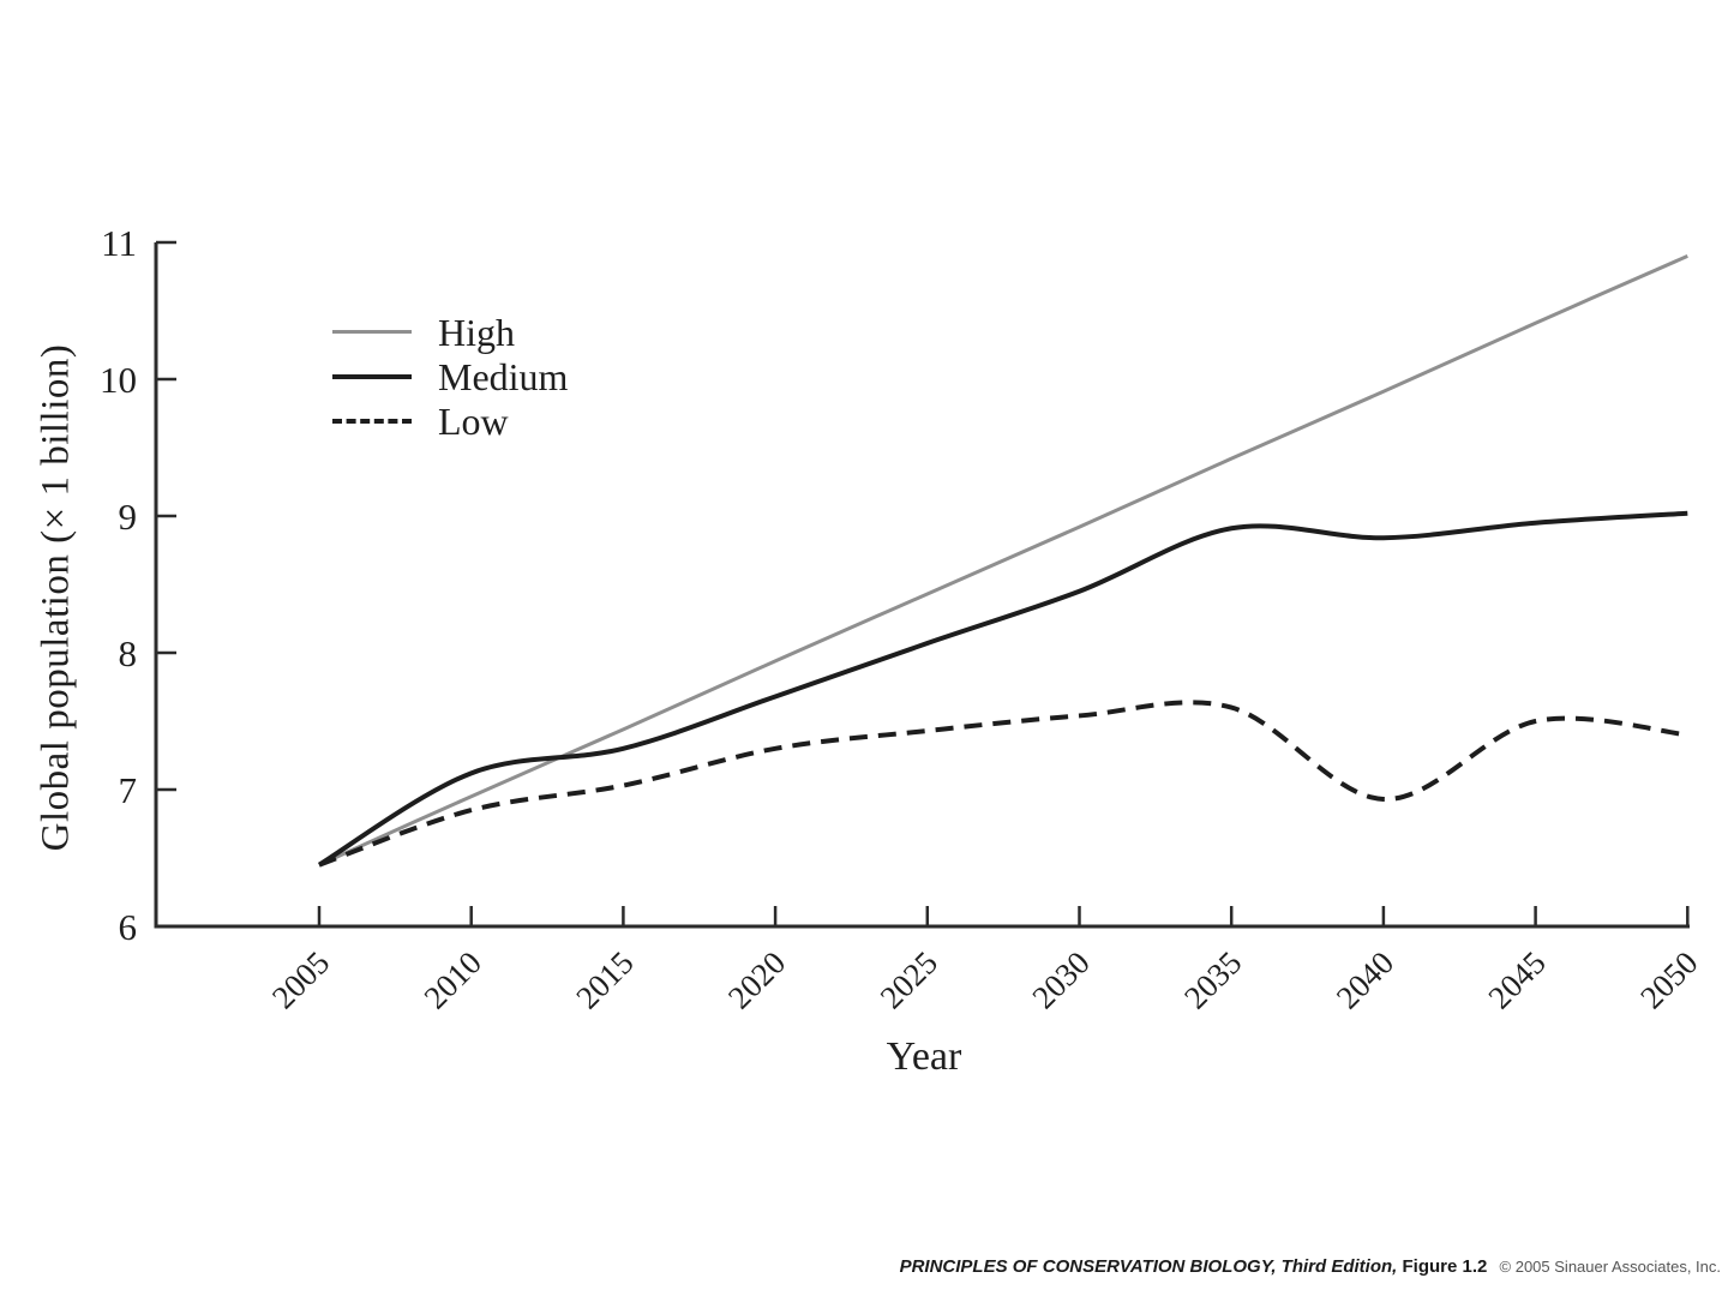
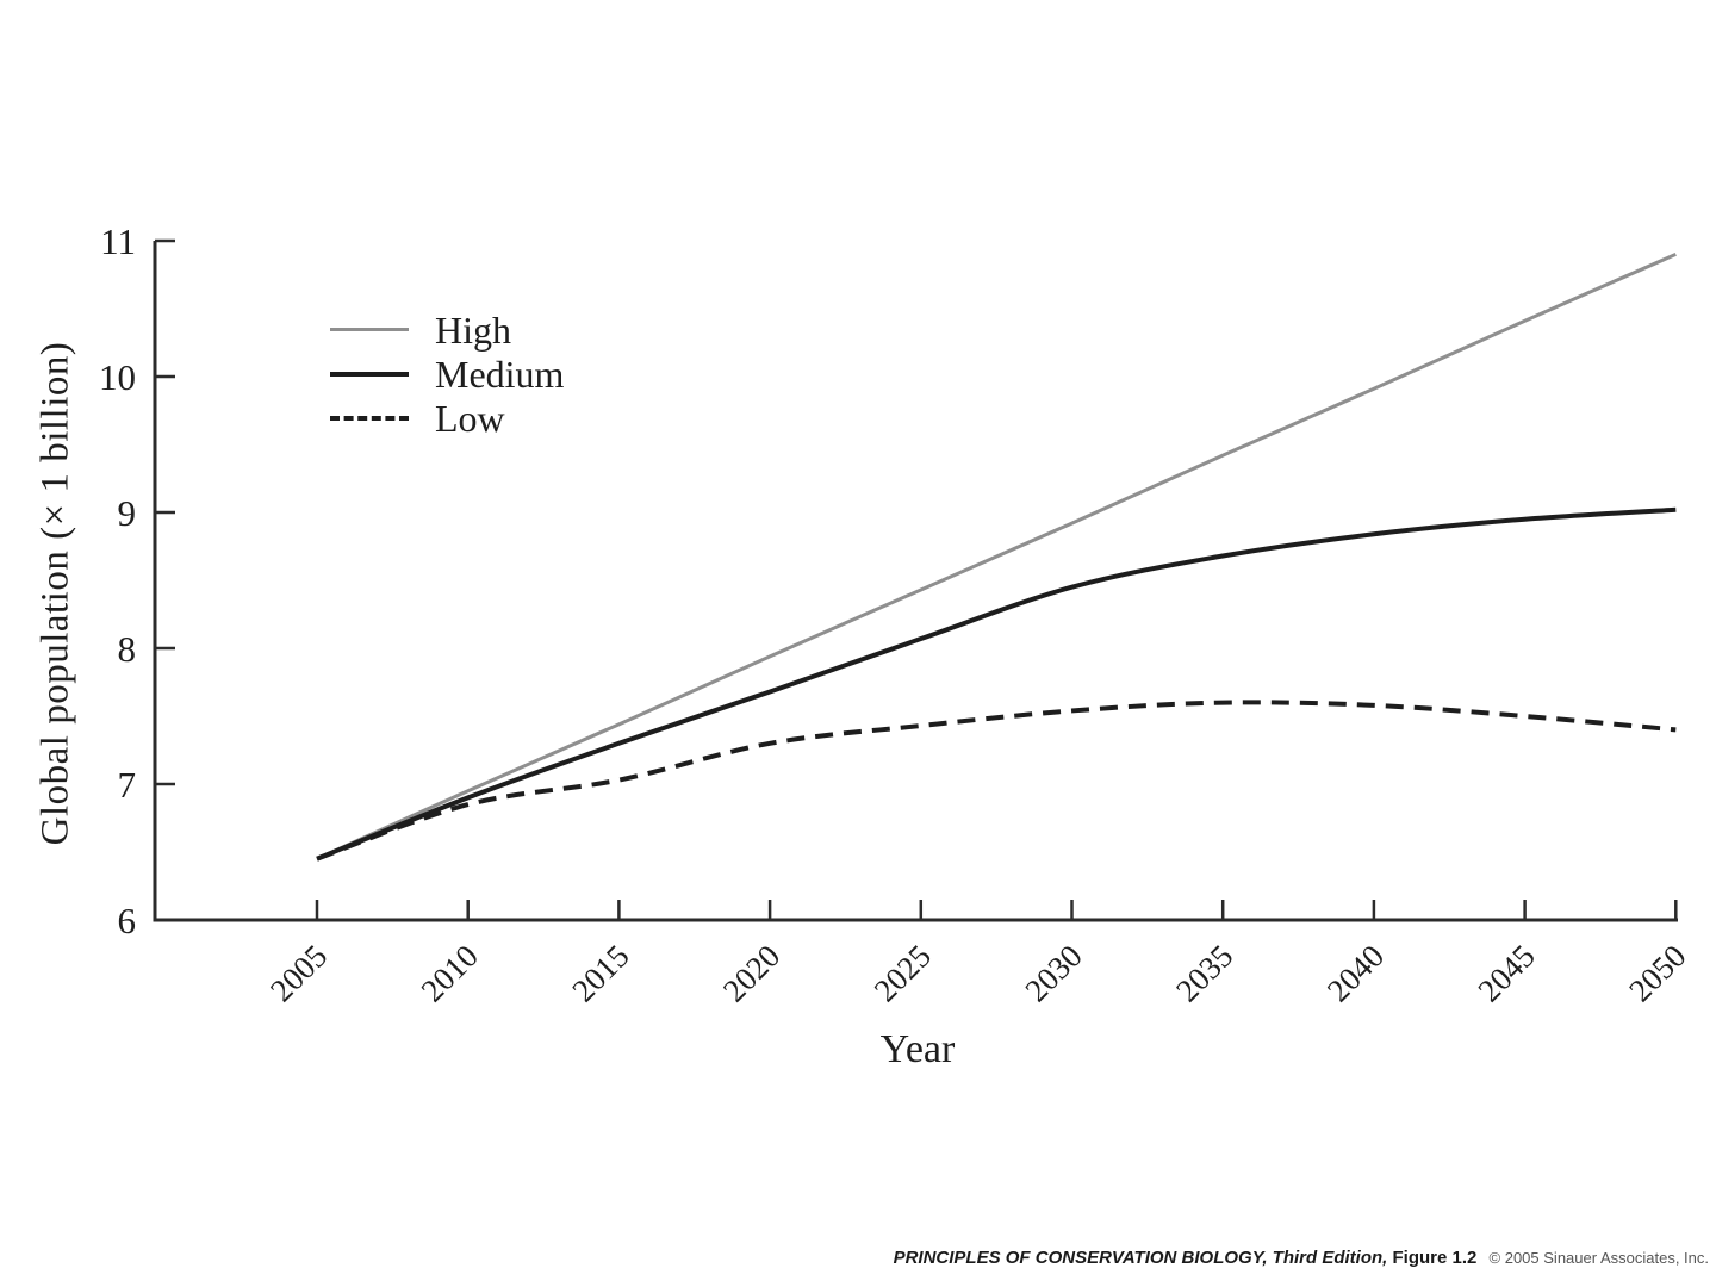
Medium/2010: 7.12 -> 6.90
Medium/2035: 8.91 -> 8.68
Low/2040: 6.93 -> 7.58
